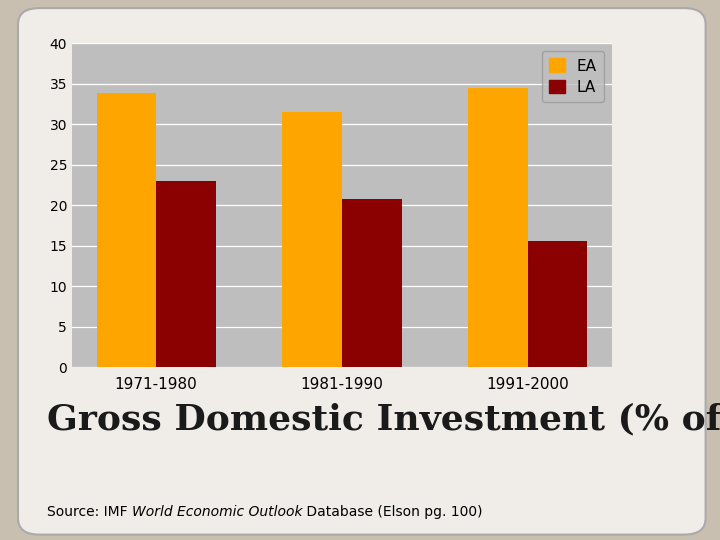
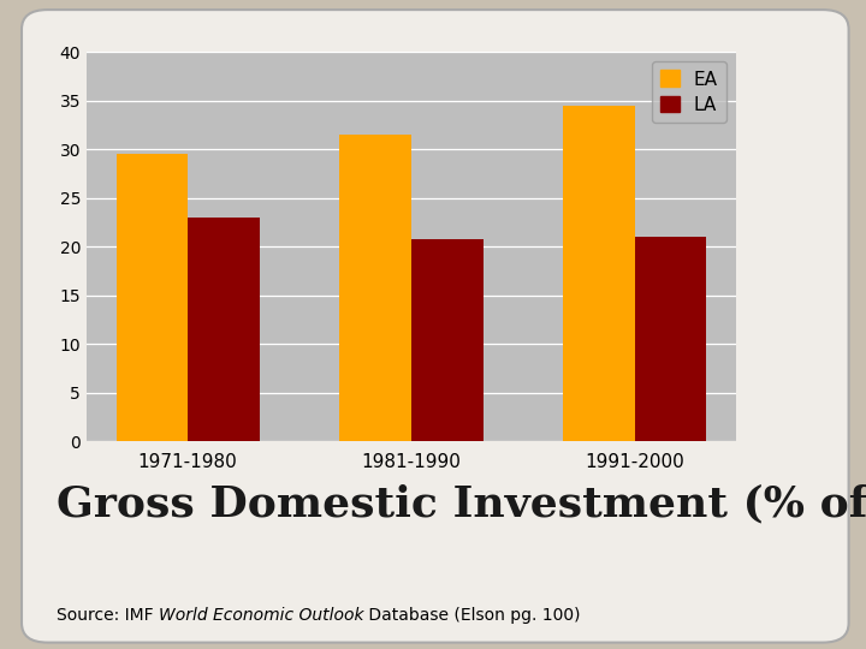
EA/1971-1980: 33.8 -> 29.5
LA/1991-2000: 15.6 -> 21.0
